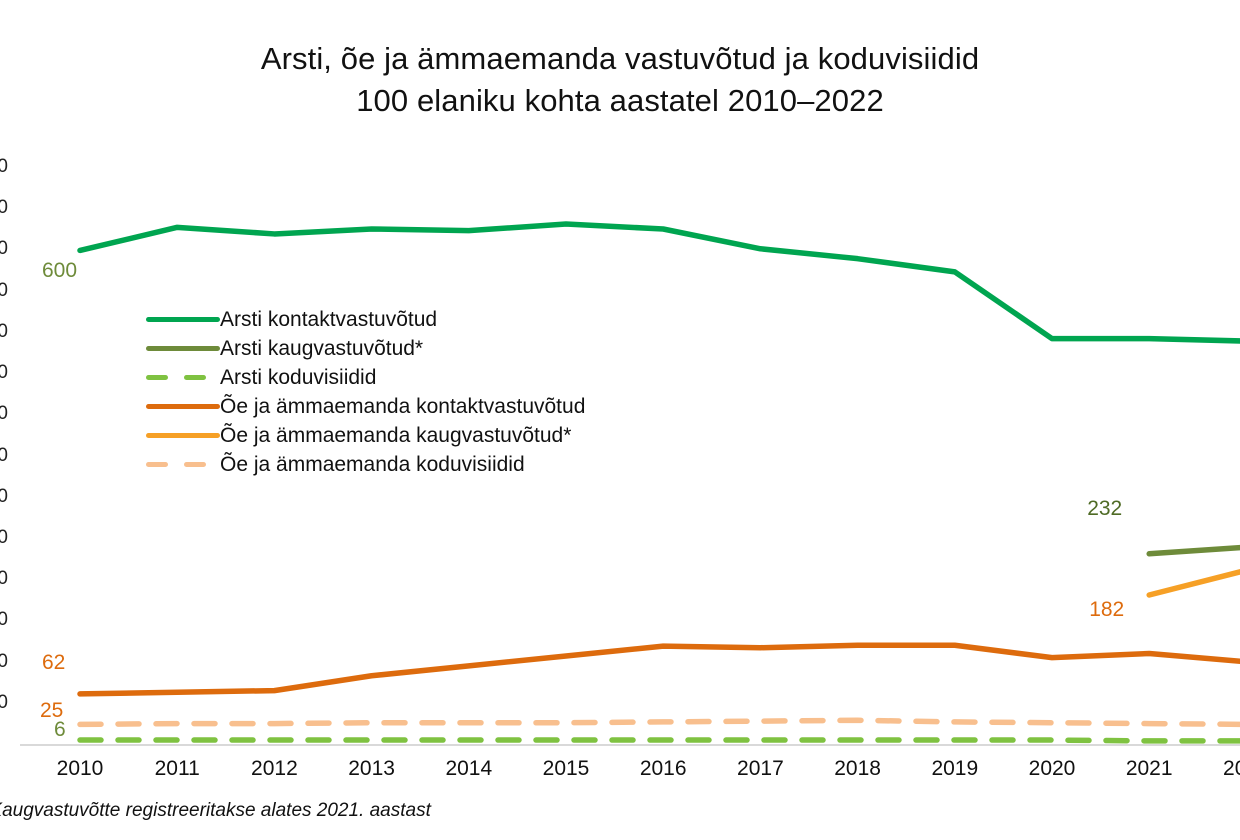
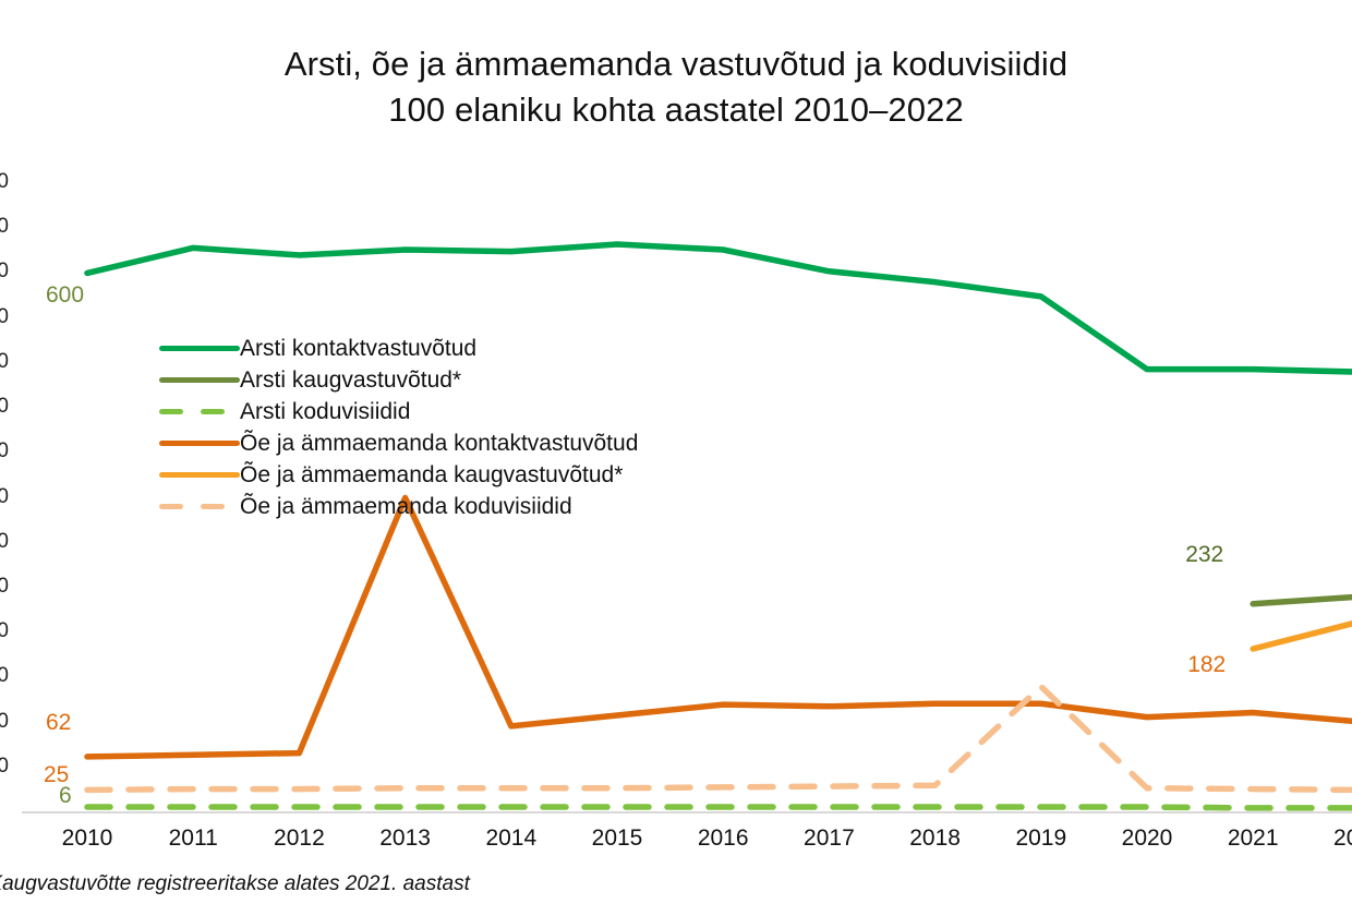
Õe ja ämmaemanda kontaktvastuvõtud/2013: 80 -> 350
Õe ja ämmaemanda koduvisiidid/2019: 30 -> 140
